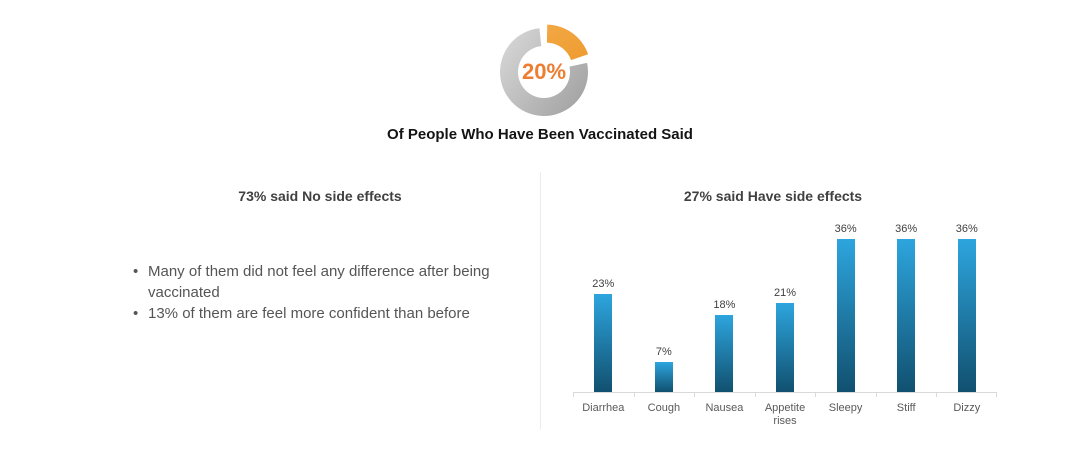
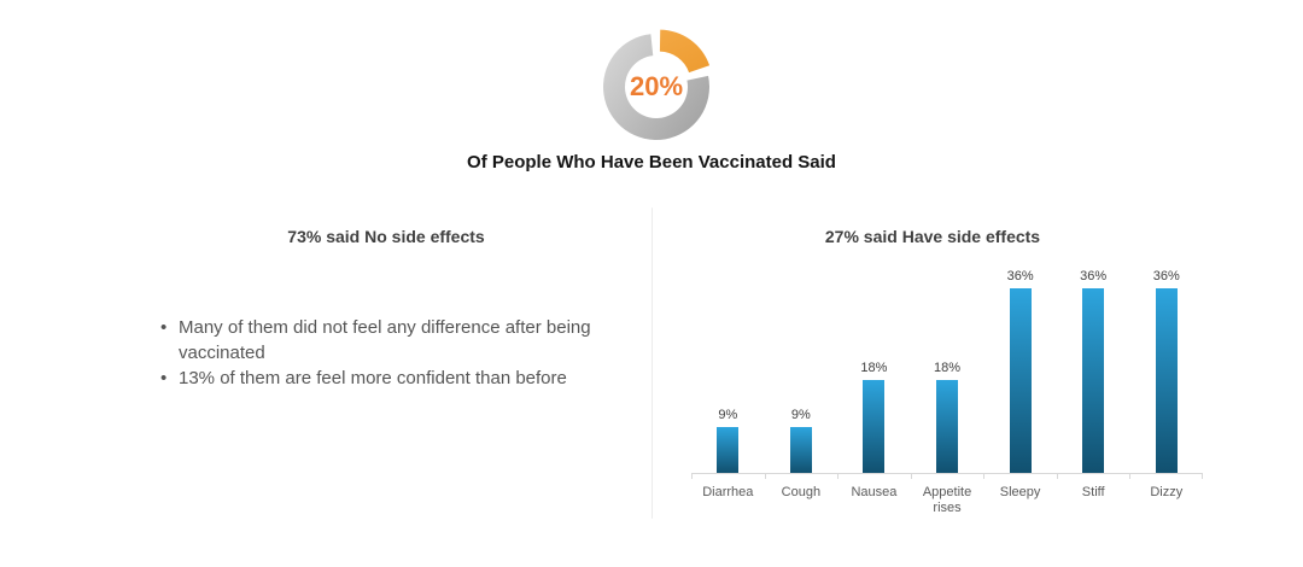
27% said Have side effects/Diarrhea: 23% -> 9%
27% said Have side effects/Cough: 7% -> 9%
27% said Have side effects/Appetite rises: 21% -> 18%
